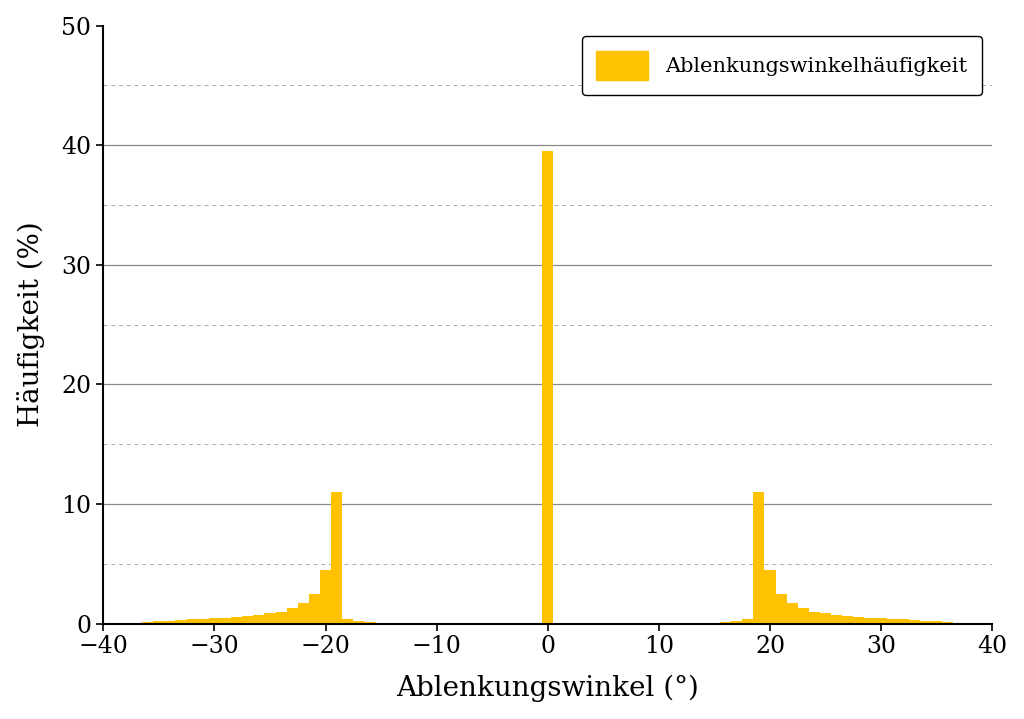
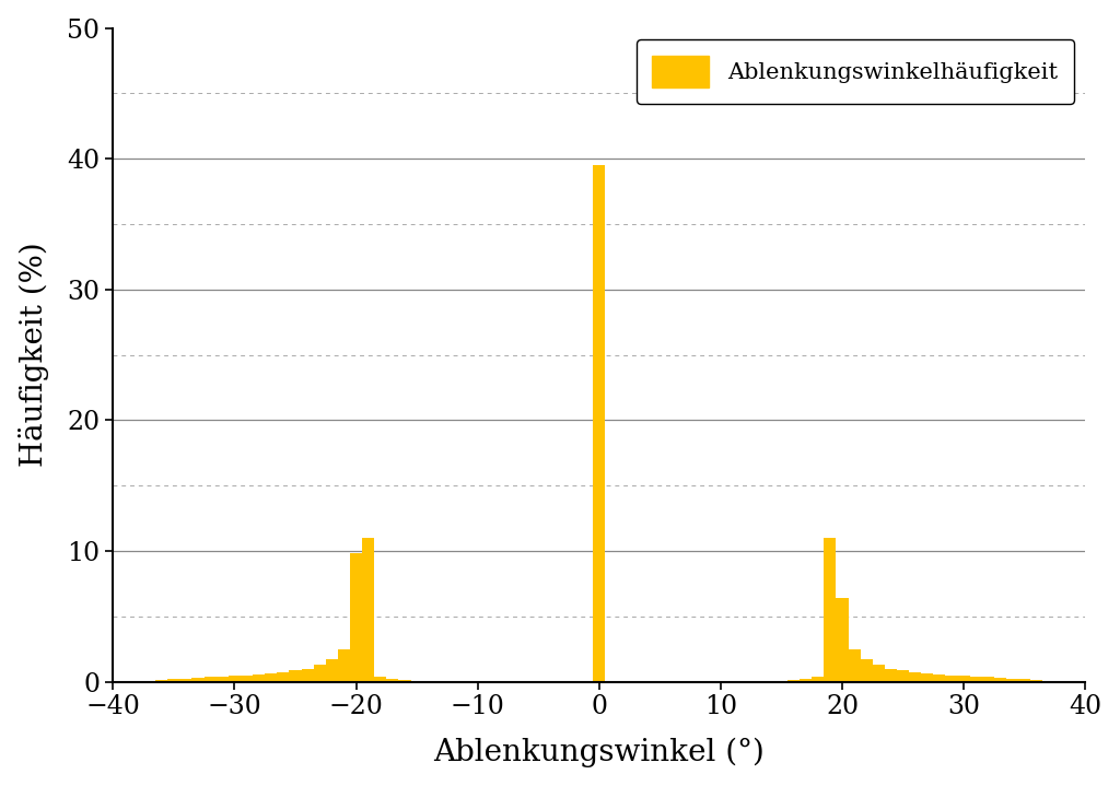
−20: 4.5 -> 9.8
20: 4.5 -> 6.4
